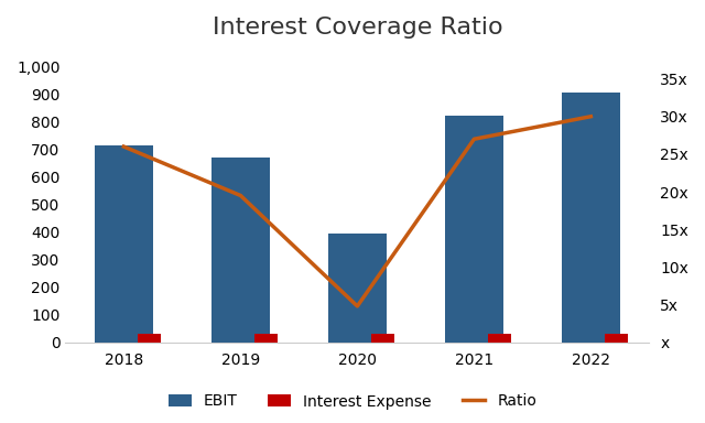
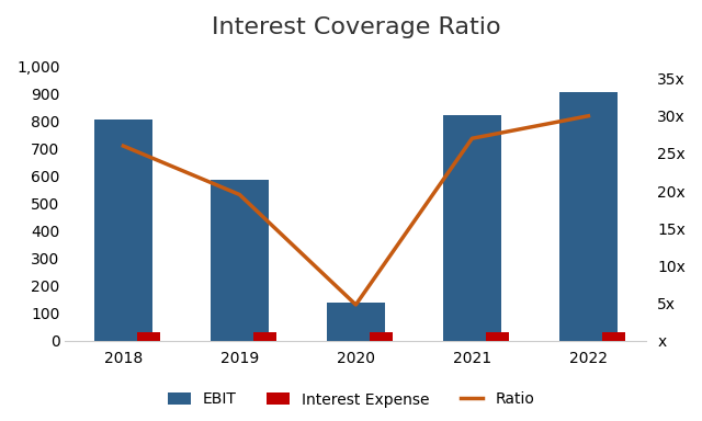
EBIT/2018: 715 -> 805
EBIT/2019: 670 -> 585
EBIT/2020: 395 -> 140
